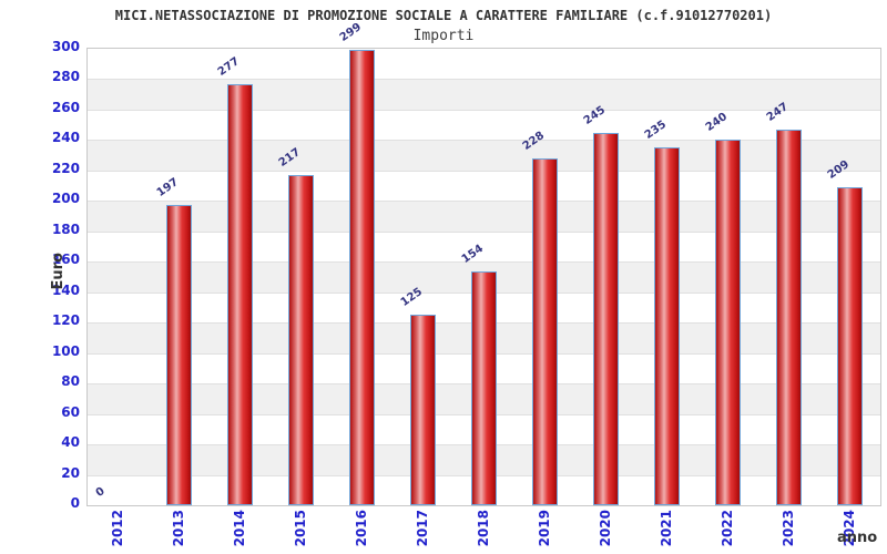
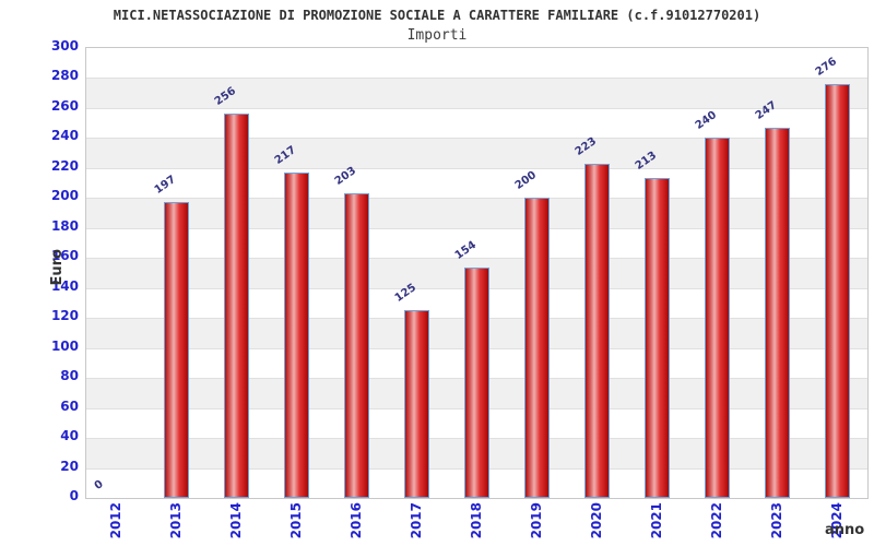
2014: 277 -> 256
2016: 299 -> 203
2019: 228 -> 200
2020: 245 -> 223
2021: 235 -> 213
2024: 209 -> 276
